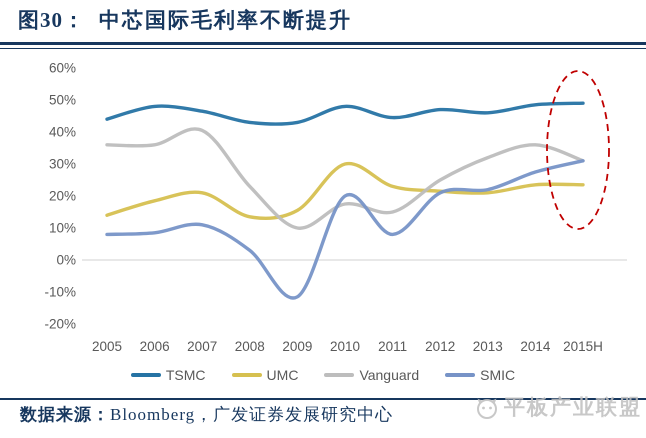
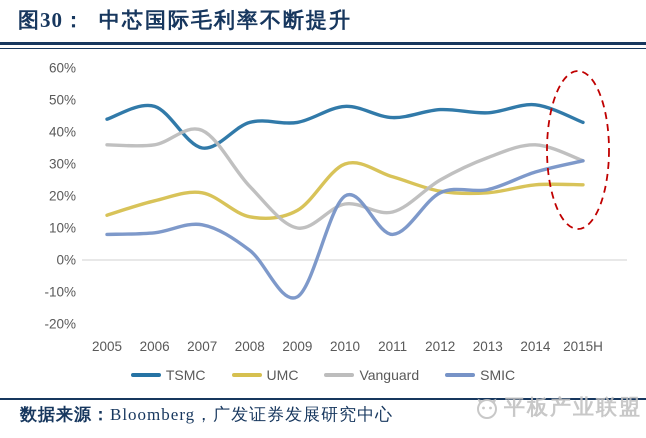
TSMC/2007: 46% -> 35%
UMC/2011: 23% -> 26%
TSMC/2015H: 49% -> 43%
